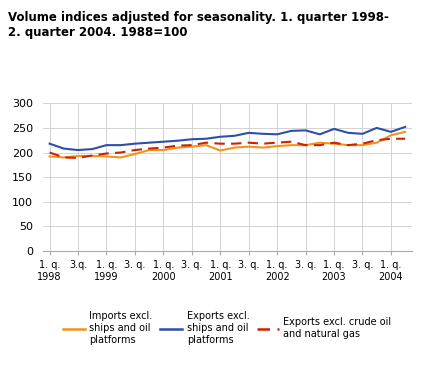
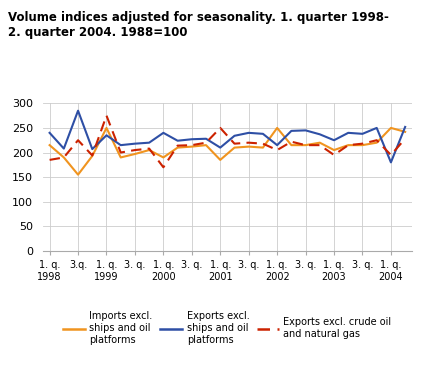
Imports excl. ships and oil platforms/1. q. 1998: 192 -> 215
Exports excl. ships and oil platforms/1. q. 1998: 218 -> 240
Exports excl. crude oil and natural gas/1. q. 1998: 200 -> 185
Imports excl. ships and oil platforms/3.q.: 193 -> 155
Exports excl. ships and oil platforms/3.q.: 205 -> 285
Exports excl. crude oil and natural gas/3.q.: 189 -> 225
Imports excl. ships and oil platforms/1. q. 1999: 192 -> 250
Exports excl. ships and oil platforms/1. q. 1999: 215 -> 235
Exports excl. crude oil and natural gas/1. q. 1999: 198 -> 275
Imports excl. ships and oil platforms/1. q. 2000: 205 -> 190
Exports excl. ships and oil platforms/1. q. 2000: 222 -> 240
Exports excl. crude oil and natural gas/1. q. 2000: 210 -> 170
Imports excl. ships and oil platforms/1. q. 2001: 204 -> 185
Exports excl. ships and oil platforms/1. q. 2001: 232 -> 210
Exports excl. crude oil and natural gas/1. q. 2001: 218 -> 250
Imports excl. ships and oil platforms/1. q. 2002: 213 -> 250
Exports excl. ships and oil platforms/1. q. 2002: 237 -> 215
Exports excl. crude oil and natural gas/1. q. 2002: 220 -> 205
Imports excl. ships and oil platforms/1. q. 2003: 218 -> 205
Exports excl. ships and oil platforms/1. q. 2003: 248 -> 225
Exports excl. crude oil and natural gas/1. q. 2003: 220 -> 195
Imports excl. ships and oil platforms/1. q. 2004: 235 -> 250
Exports excl. ships and oil platforms/1. q. 2004: 242 -> 180
Exports excl. crude oil and natural gas/1. q. 2004: 228 -> 195
